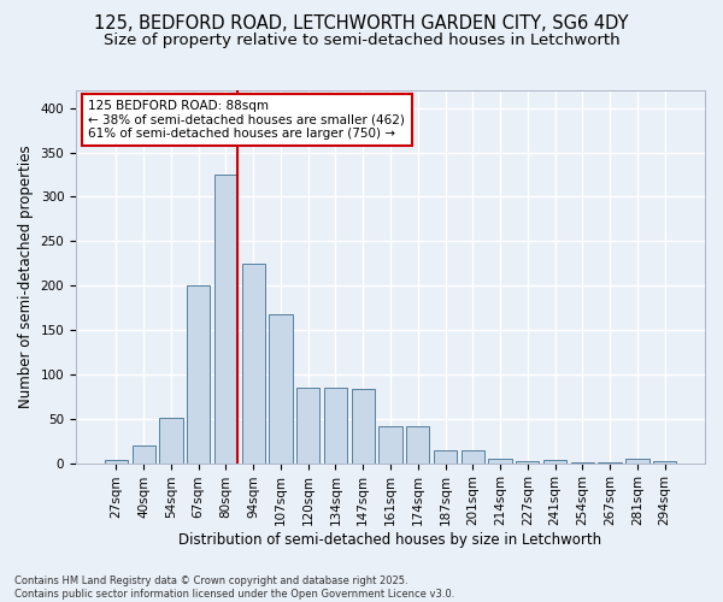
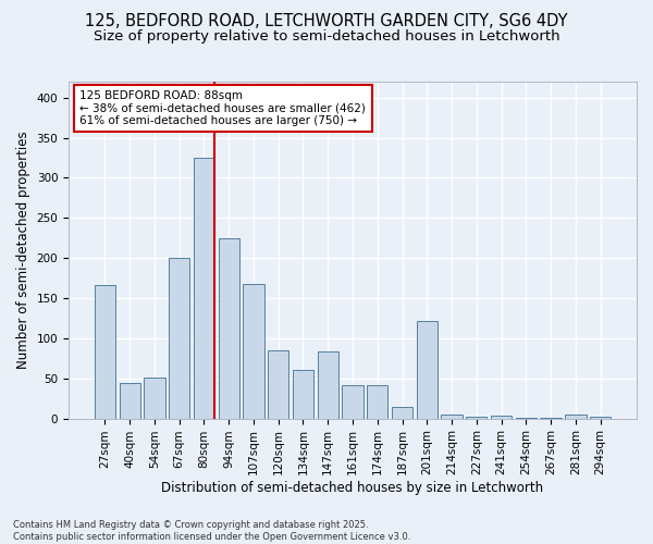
27sqm: 3 -> 166
40sqm: 20 -> 44
134sqm: 85 -> 60
201sqm: 14 -> 122
